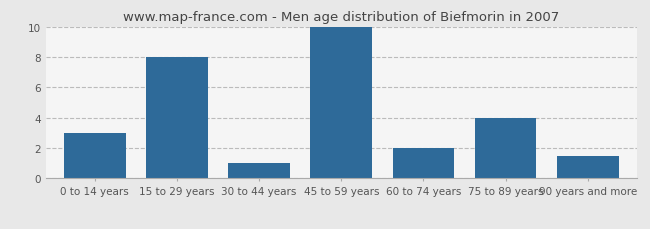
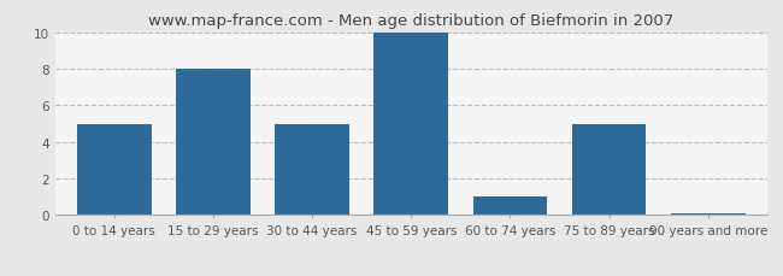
0 to 14 years: 3.0 -> 5.0
30 to 44 years: 1.0 -> 5.0
60 to 74 years: 2.0 -> 1.0
75 to 89 years: 4.0 -> 5.0
90 years and more: 1.5 -> 0.1
